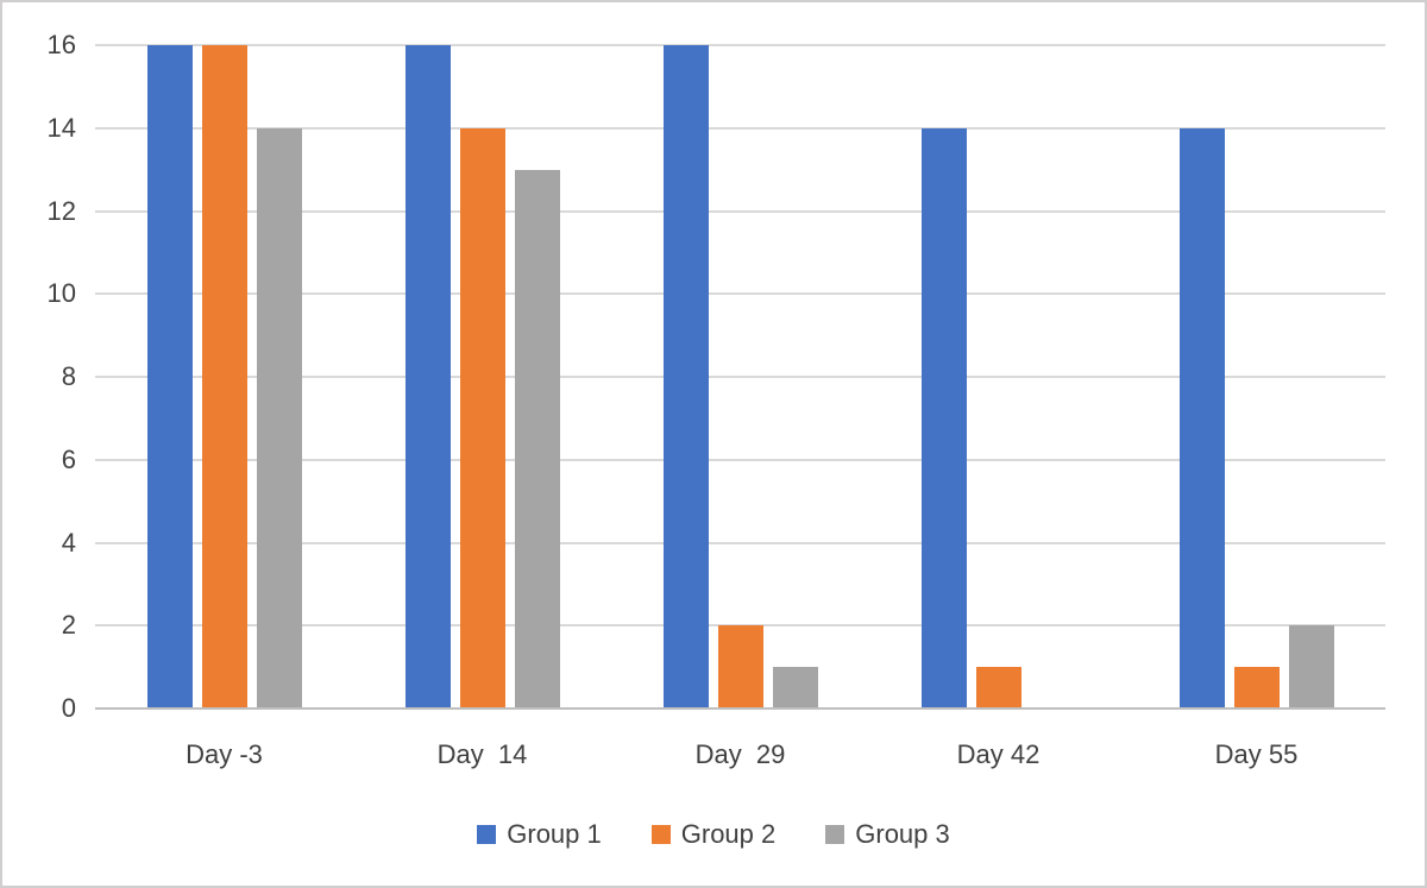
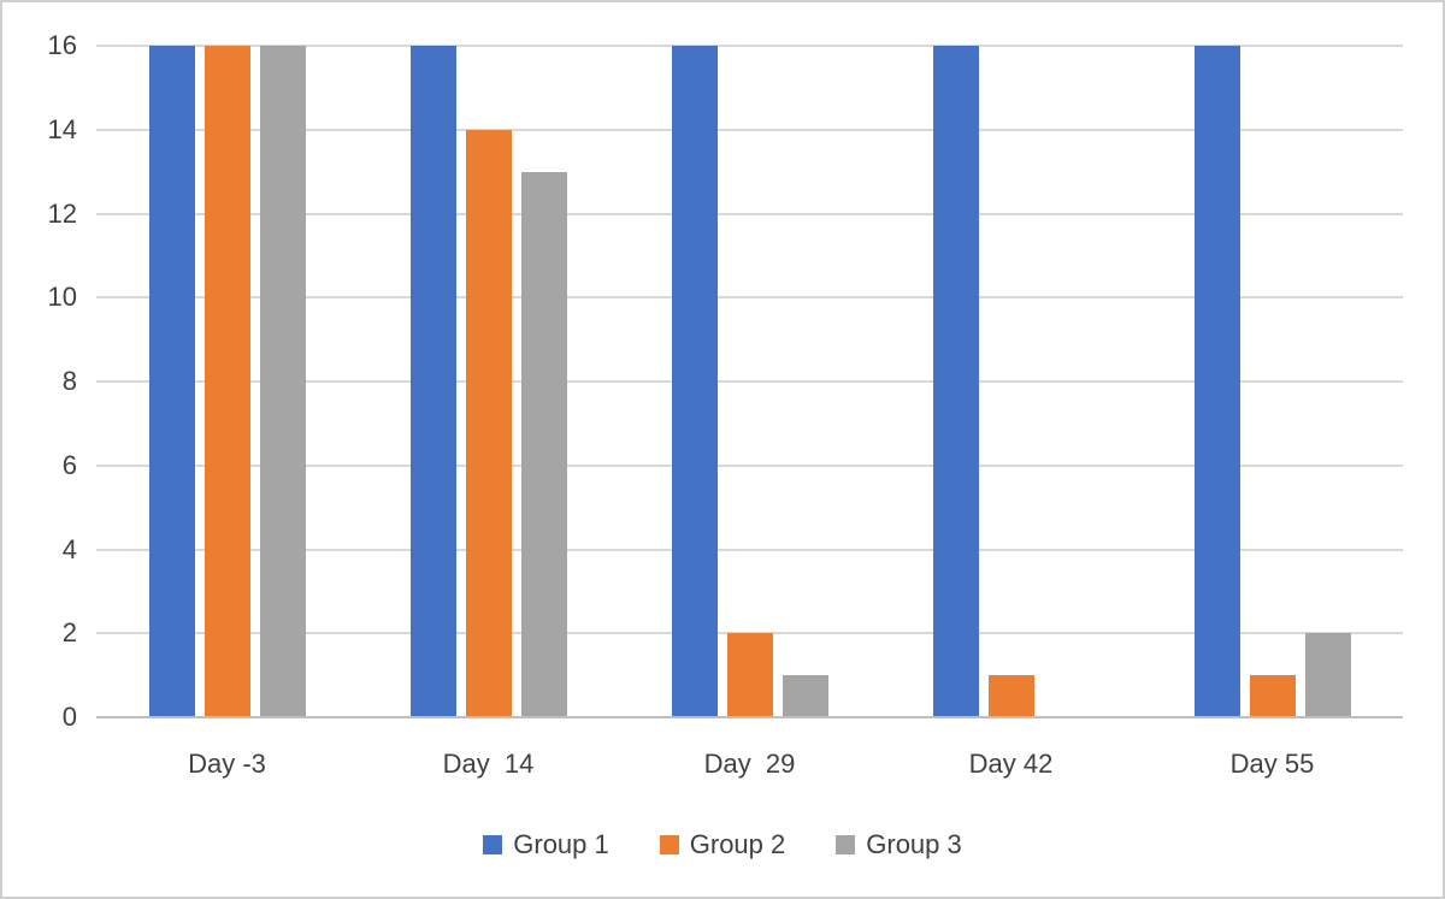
Group 3/Day -3: 14 -> 16
Group 1/Day 42: 14 -> 16
Group 1/Day 55: 14 -> 16
